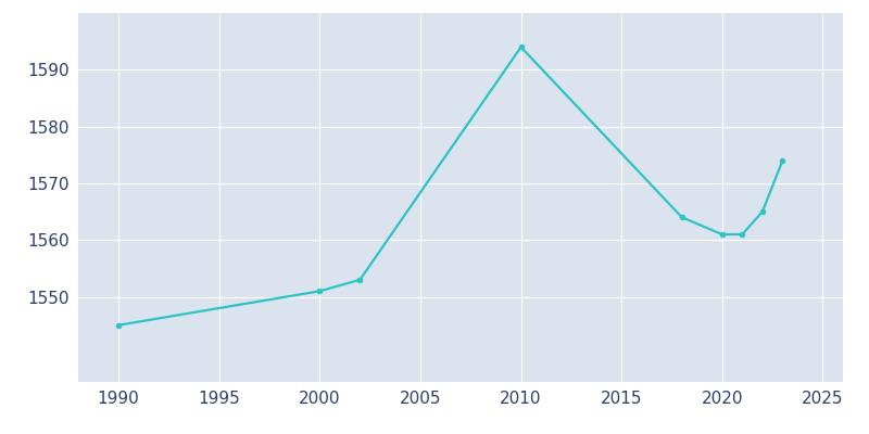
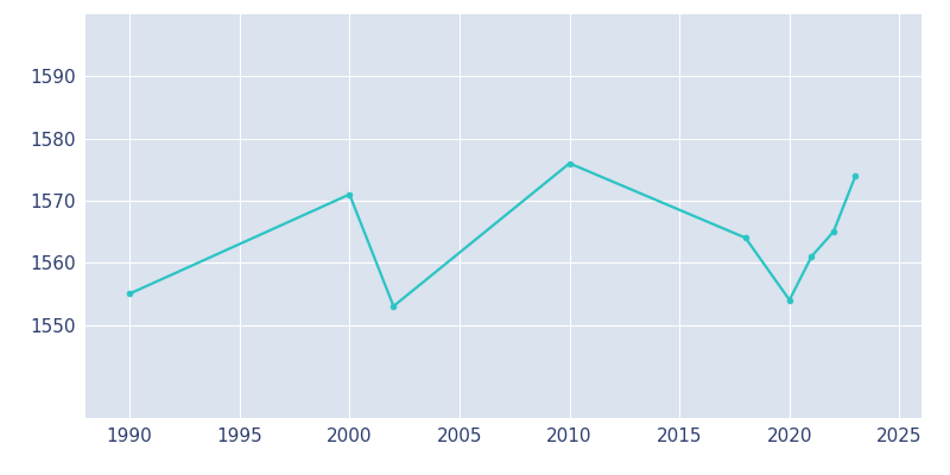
1990: 1545 -> 1555
2000: 1551 -> 1571
2010: 1594 -> 1576
2020: 1561 -> 1554
